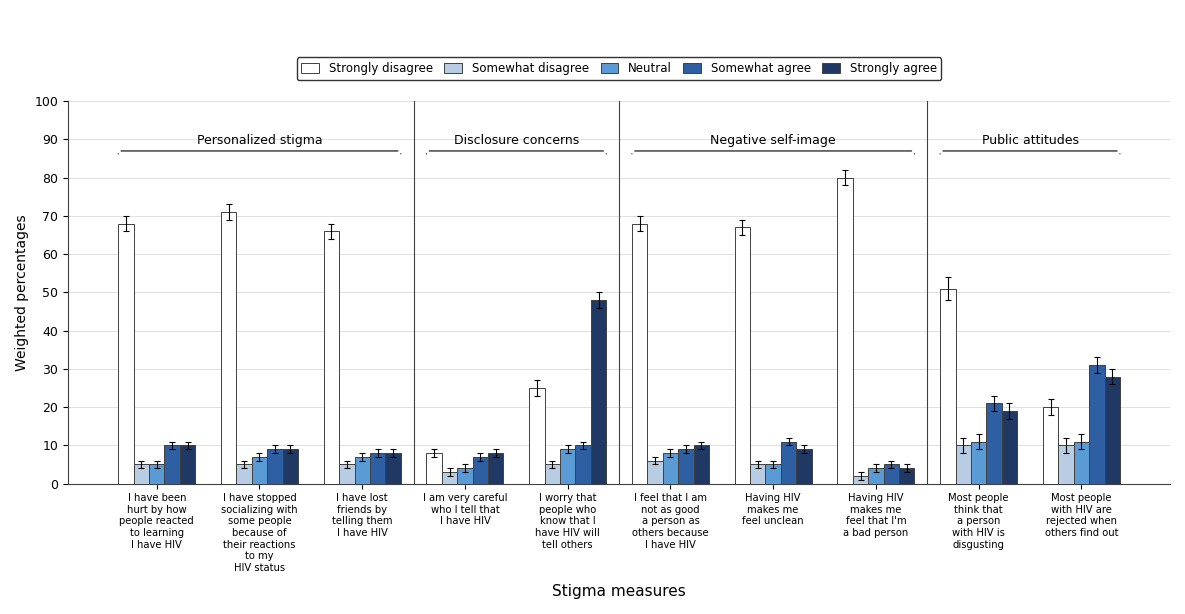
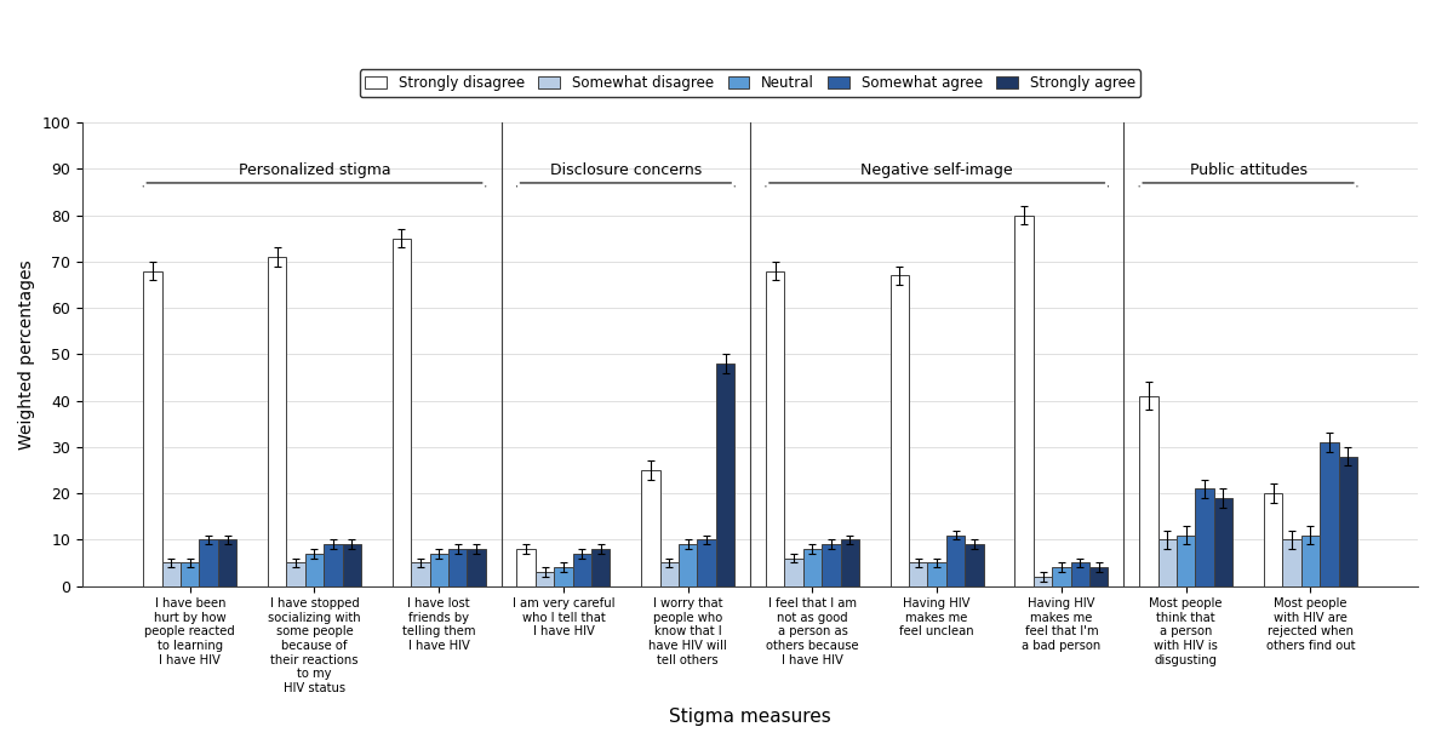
Strongly disagree/I have lost friends by telling them I have HIV: 66 -> 75
Strongly disagree/Most people think that a person with HIV is disgusting: 51 -> 41
